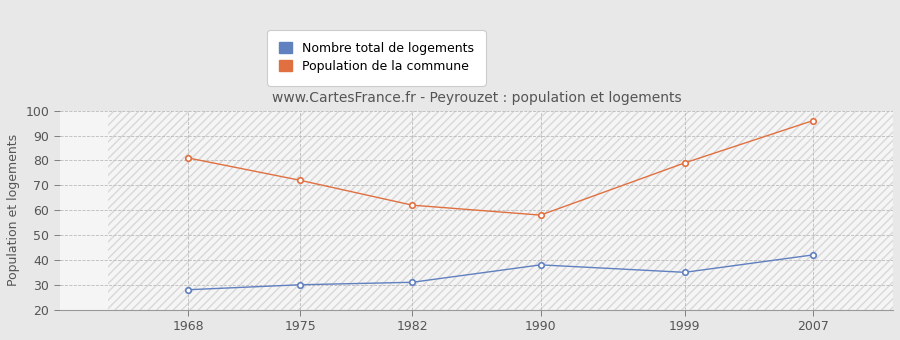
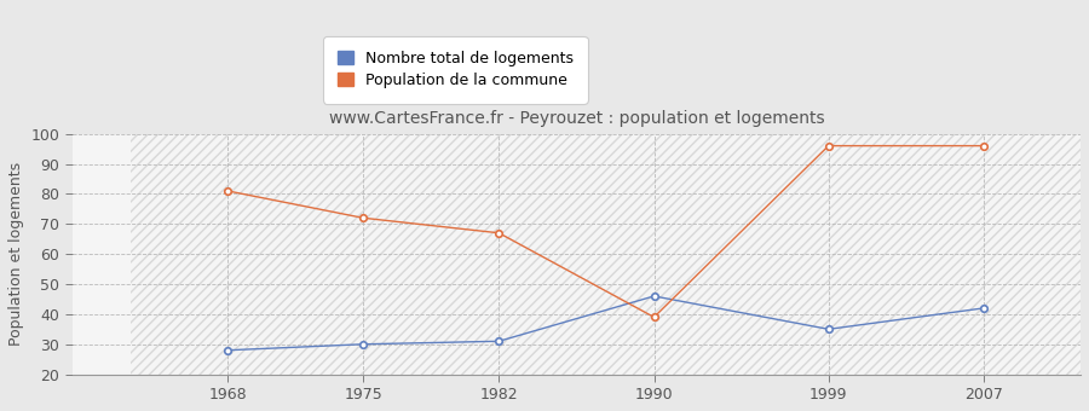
Population de la commune/1982: 62 -> 67
Nombre total de logements/1990: 38 -> 46
Population de la commune/1990: 58 -> 39
Population de la commune/1999: 79 -> 96
